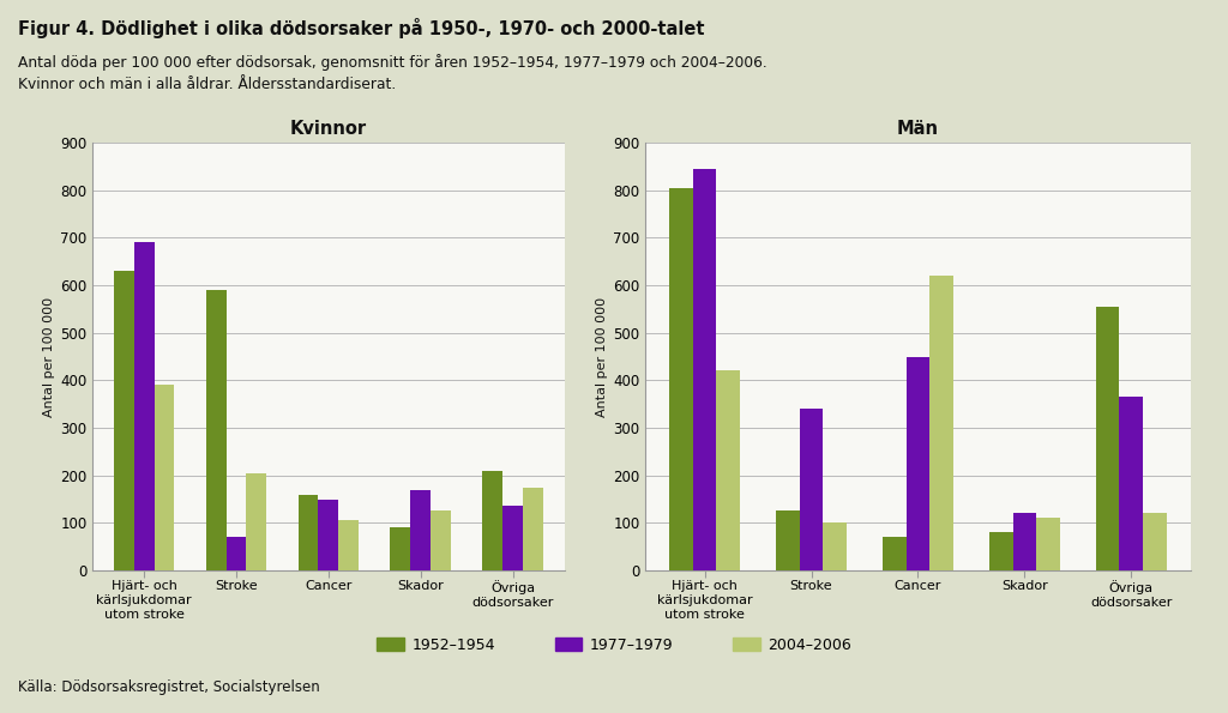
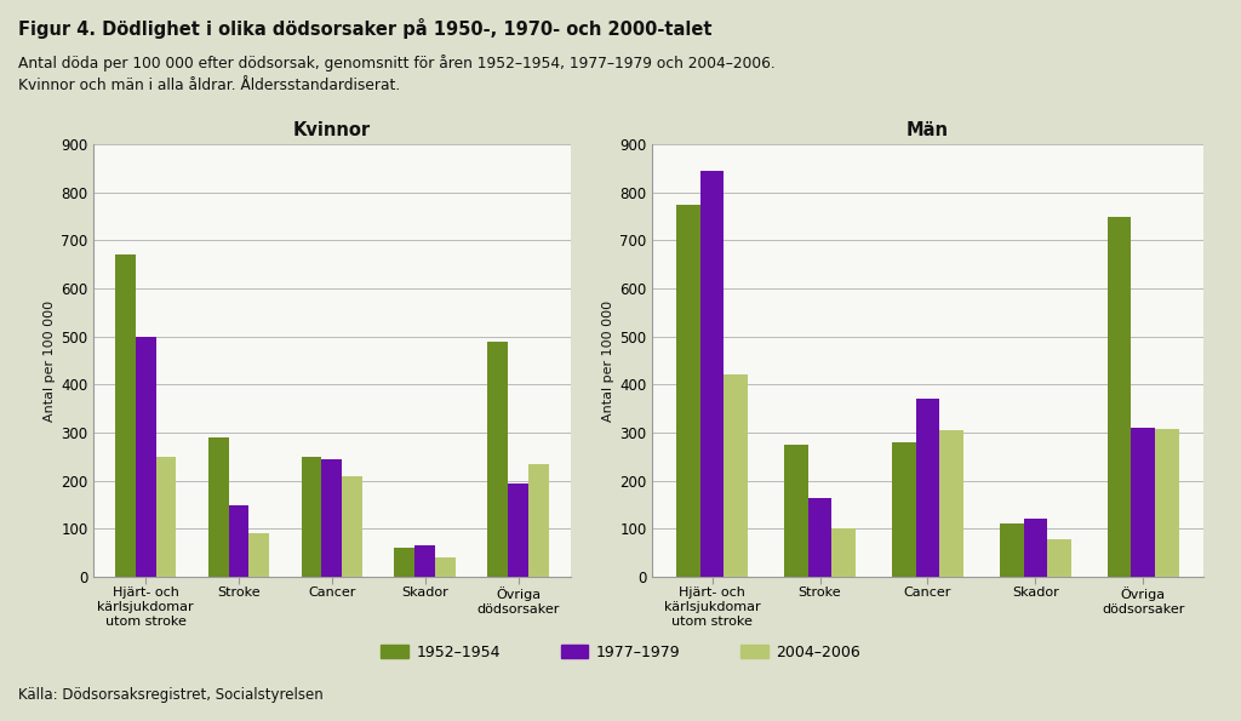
Kvinnor/1952–1954/Hjärt- och kärlsjukdomar utom stroke: 630 -> 670
Kvinnor/1977–1979/Hjärt- och kärlsjukdomar utom stroke: 690 -> 500
Kvinnor/2004–2006/Hjärt- och kärlsjukdomar utom stroke: 390 -> 250
Kvinnor/1952–1954/Stroke: 590 -> 290
Kvinnor/1977–1979/Stroke: 70 -> 150
Kvinnor/2004–2006/Stroke: 205 -> 90
Kvinnor/1952–1954/Cancer: 160 -> 250
Kvinnor/1977–1979/Cancer: 150 -> 245
Kvinnor/2004–2006/Cancer: 105 -> 210
Kvinnor/1952–1954/Skador: 90 -> 60
Kvinnor/1977–1979/Skador: 170 -> 65
Kvinnor/2004–2006/Skador: 125 -> 40
Kvinnor/1952–1954/Övriga dödsorsaker: 210 -> 490
Kvinnor/1977–1979/Övriga dödsorsaker: 135 -> 195
Kvinnor/2004–2006/Övriga dödsorsaker: 175 -> 235
Män/1952–1954/Hjärt- och kärlsjukdomar utom stroke: 805 -> 775
Män/1952–1954/Stroke: 125 -> 275
Män/1977–1979/Stroke: 340 -> 165
Män/1952–1954/Cancer: 70 -> 280
Män/1977–1979/Cancer: 450 -> 370
Män/2004–2006/Cancer: 620 -> 305
Män/1952–1954/Skador: 80 -> 110
Män/2004–2006/Skador: 110 -> 78
Män/1952–1954/Övriga dödsorsaker: 555 -> 750
Män/1977–1979/Övriga dödsorsaker: 365 -> 310
Män/2004–2006/Övriga dödsorsaker: 120 -> 308
